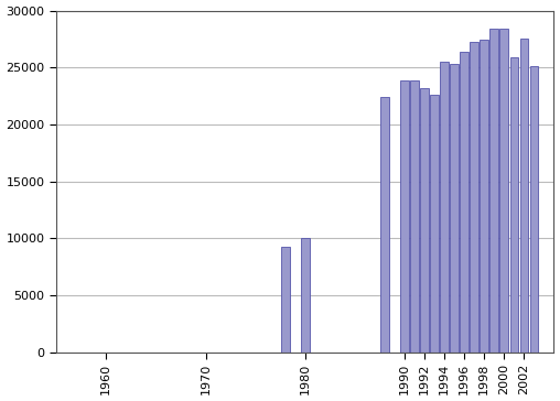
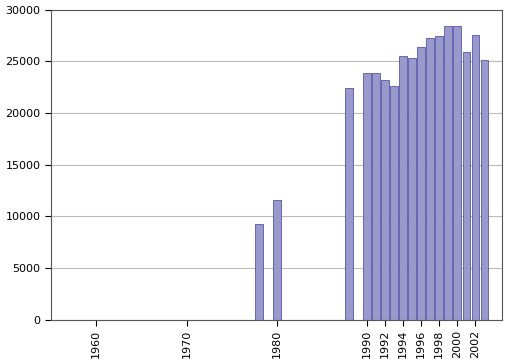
1980: 10000 -> 11600
